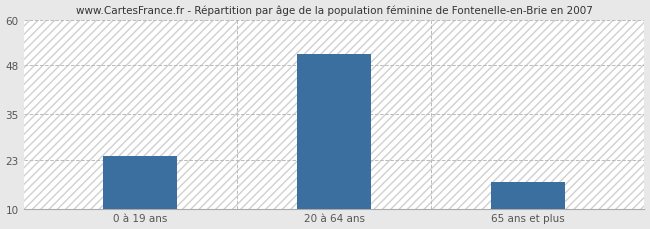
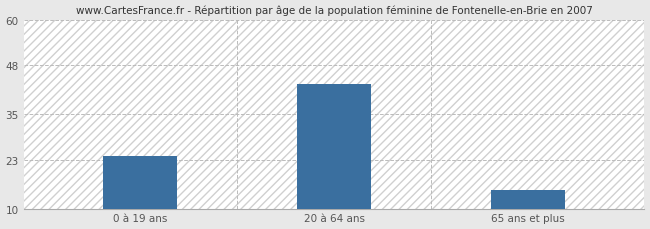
20 à 64 ans: 51 -> 43
65 ans et plus: 17 -> 15
